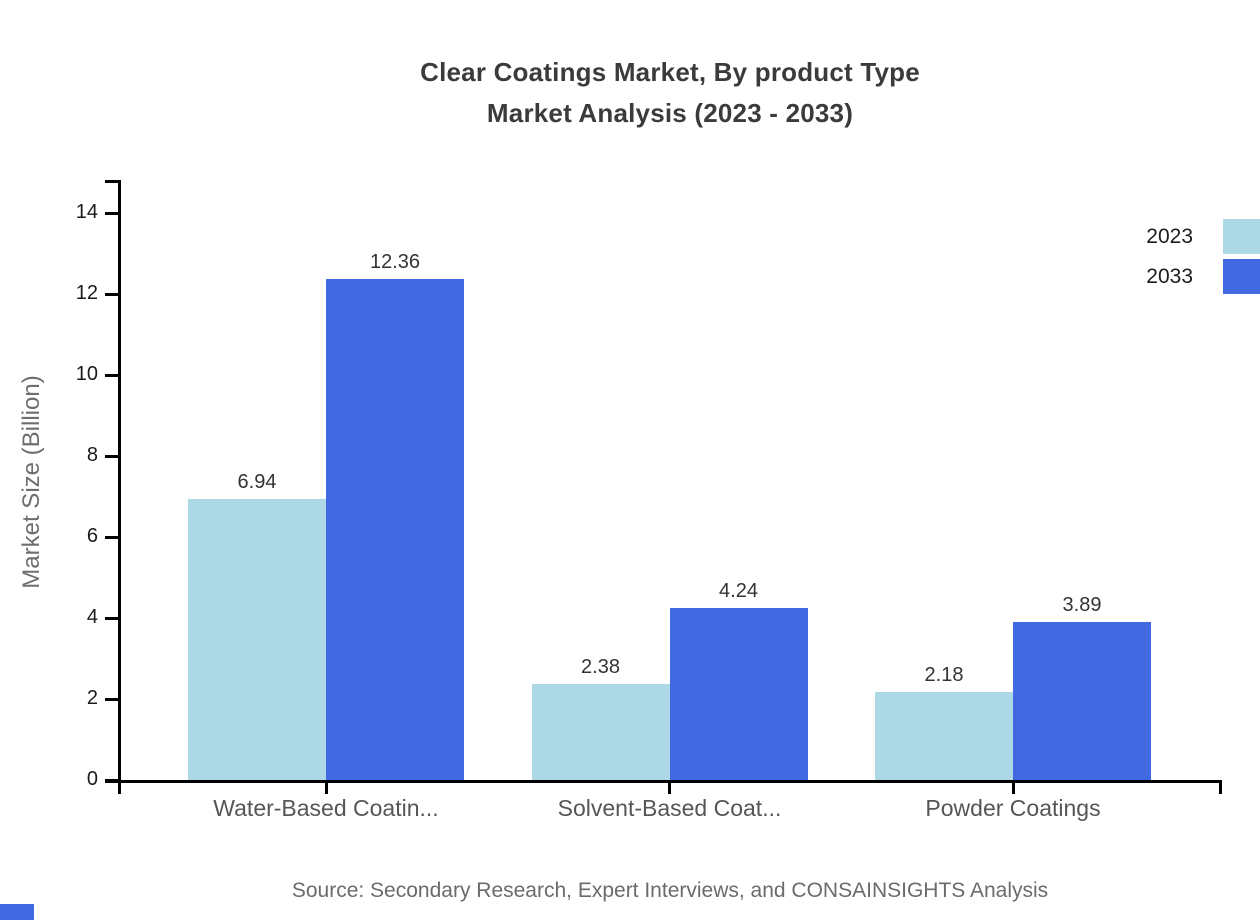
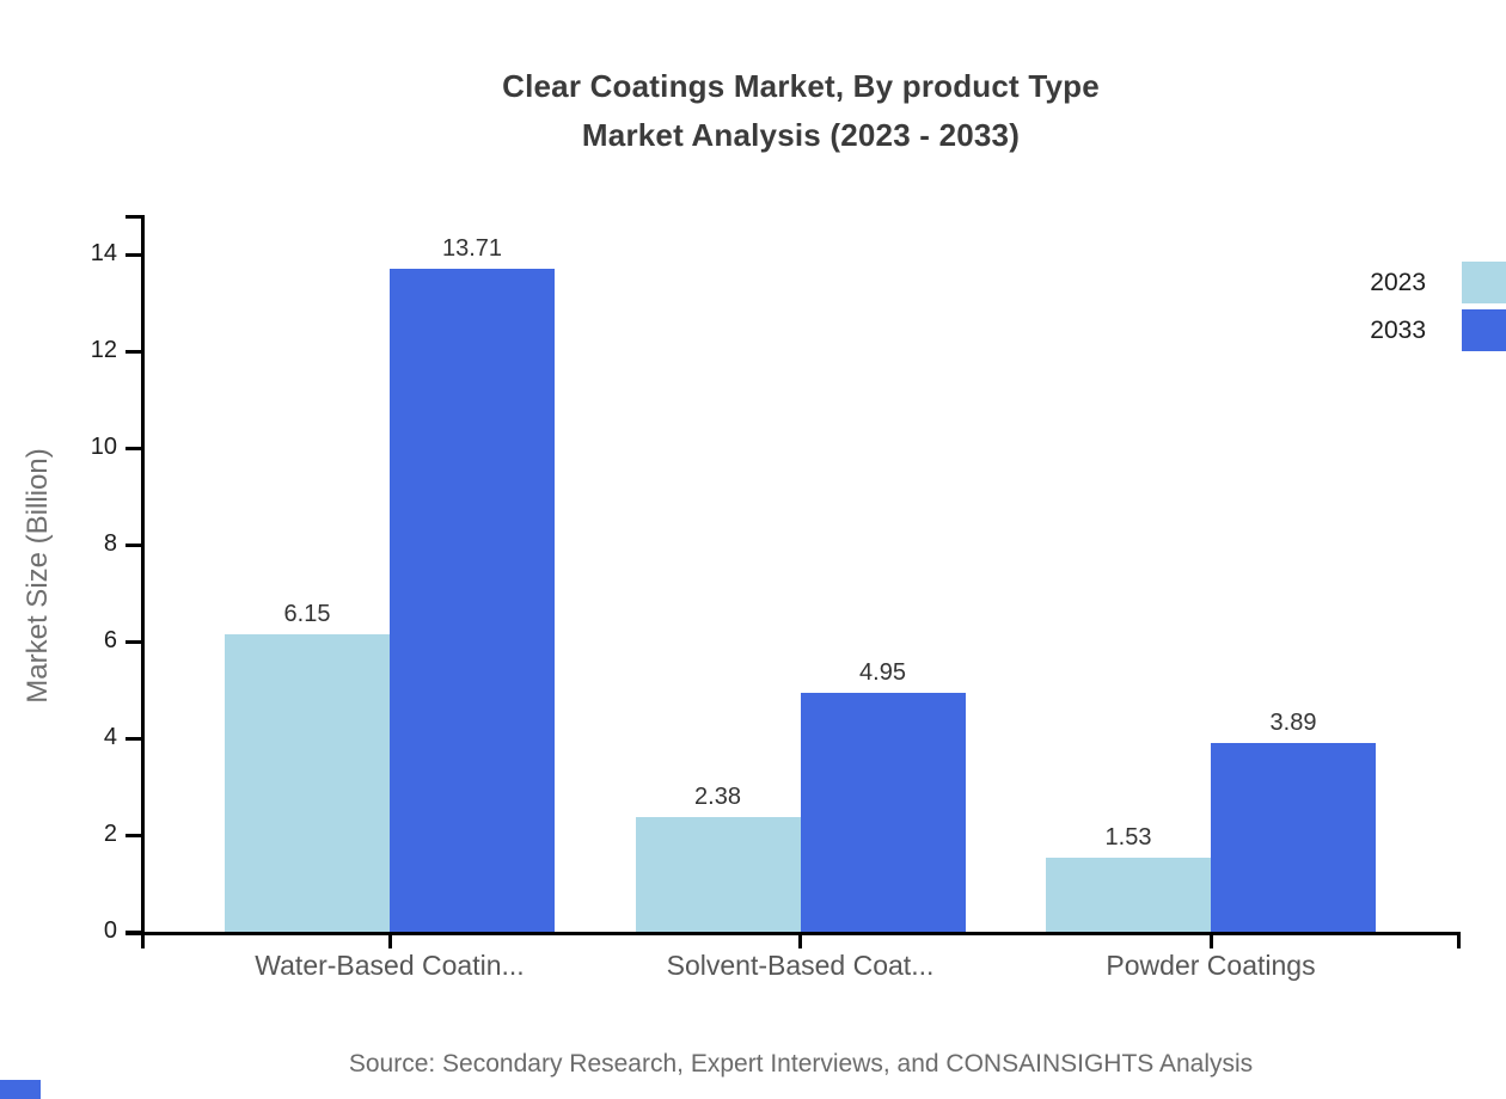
2023/Water-Based Coatin...: 6.94 -> 6.15
2033/Water-Based Coatin...: 12.36 -> 13.71
2033/Solvent-Based Coat...: 4.24 -> 4.95
2023/Powder Coatings: 2.18 -> 1.53
